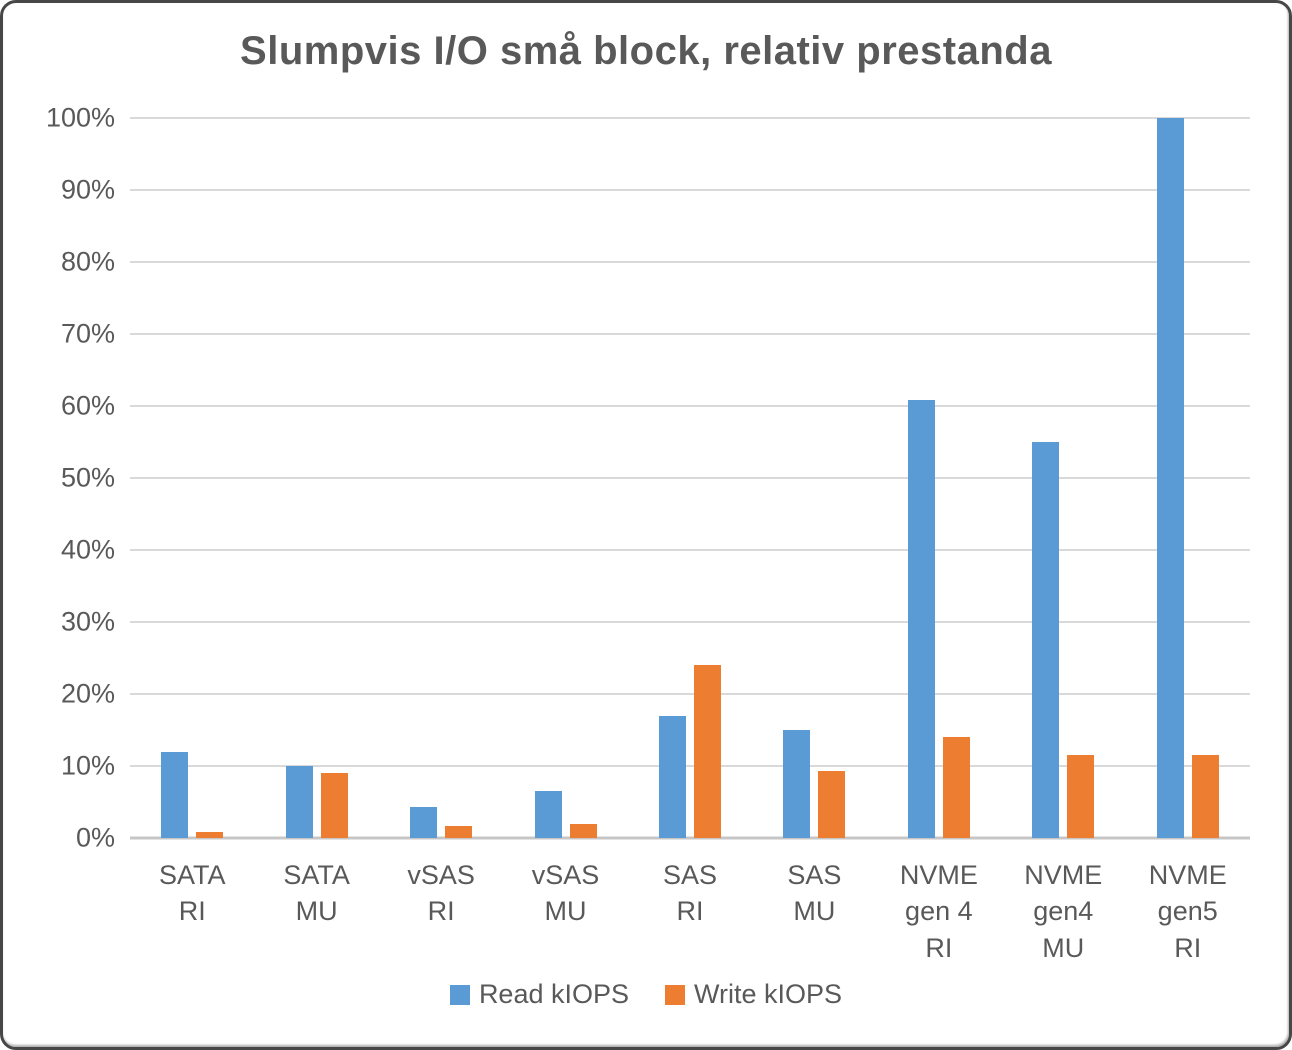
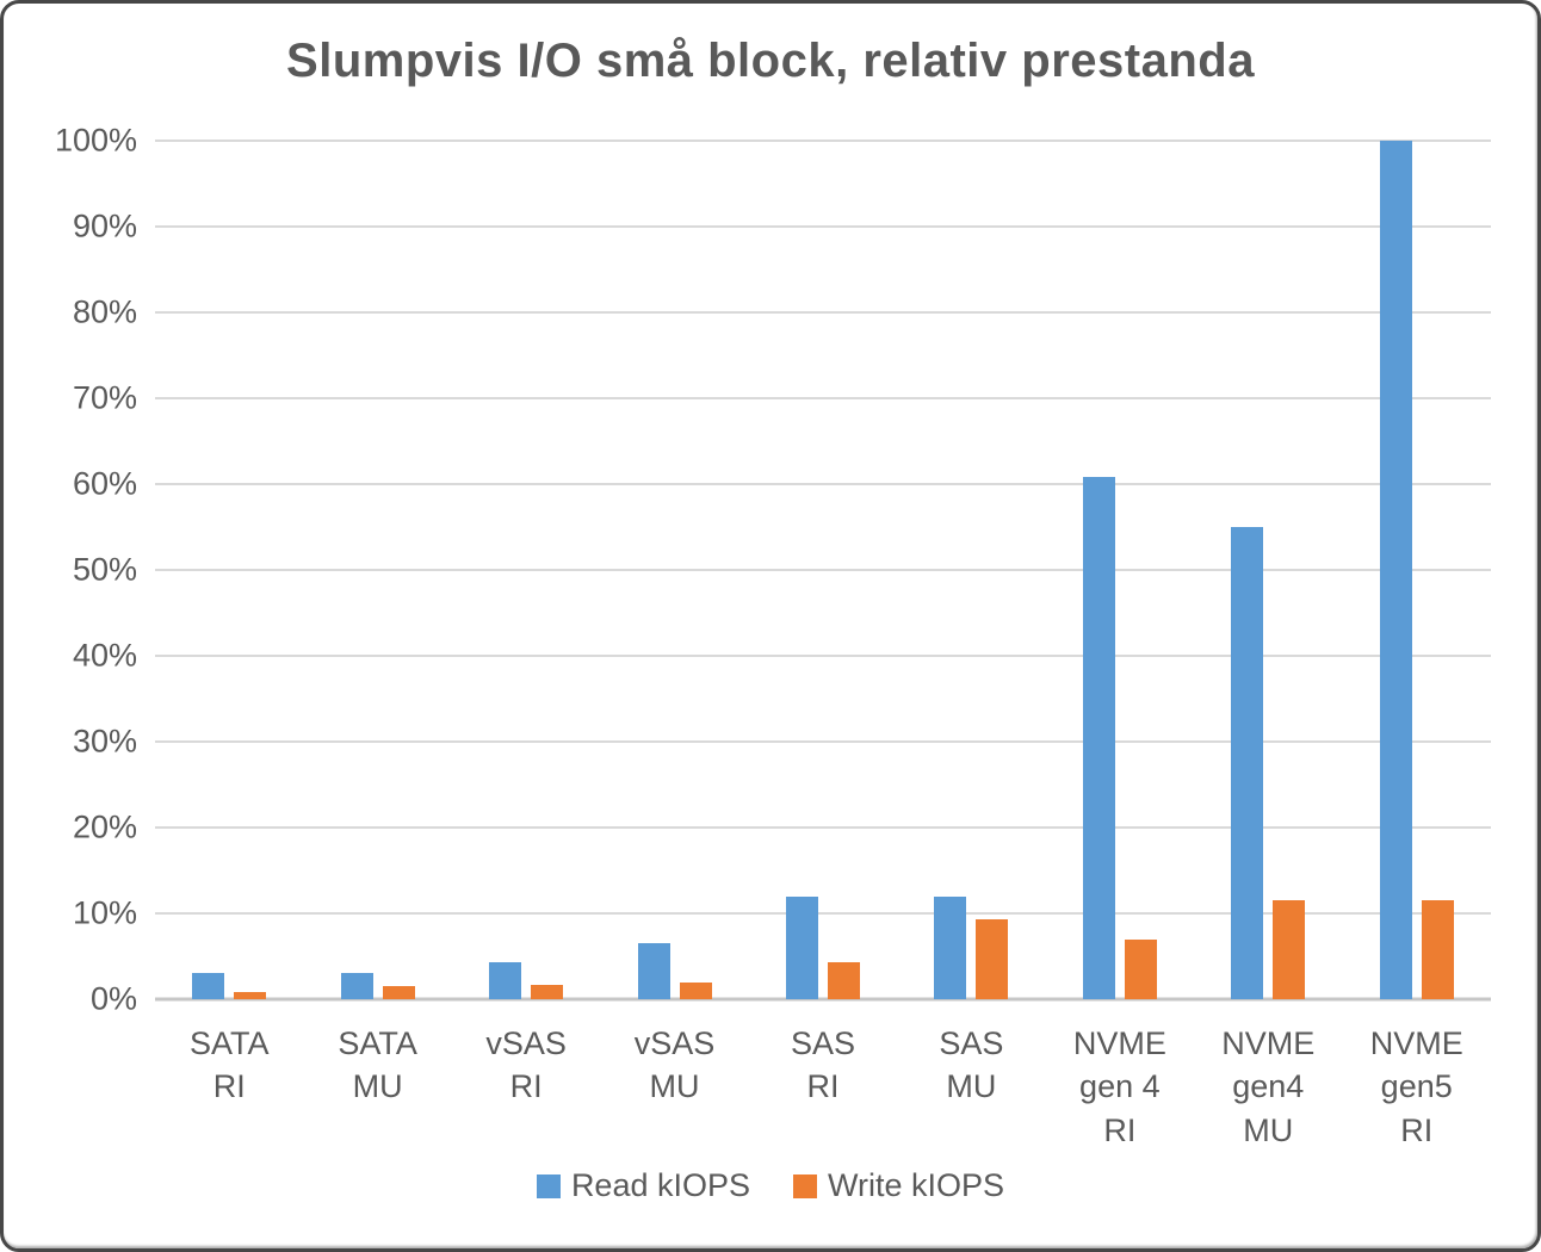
Read kIOPS/SATA RI: 12% -> 3%
Read kIOPS/SATA MU: 10% -> 3%
Write kIOPS/SATA MU: 9% -> 2%
Read kIOPS/SAS RI: 17% -> 12%
Write kIOPS/SAS RI: 24% -> 4%
Read kIOPS/SAS MU: 15% -> 12%
Write kIOPS/NVME gen 4 RI: 14% -> 7%
